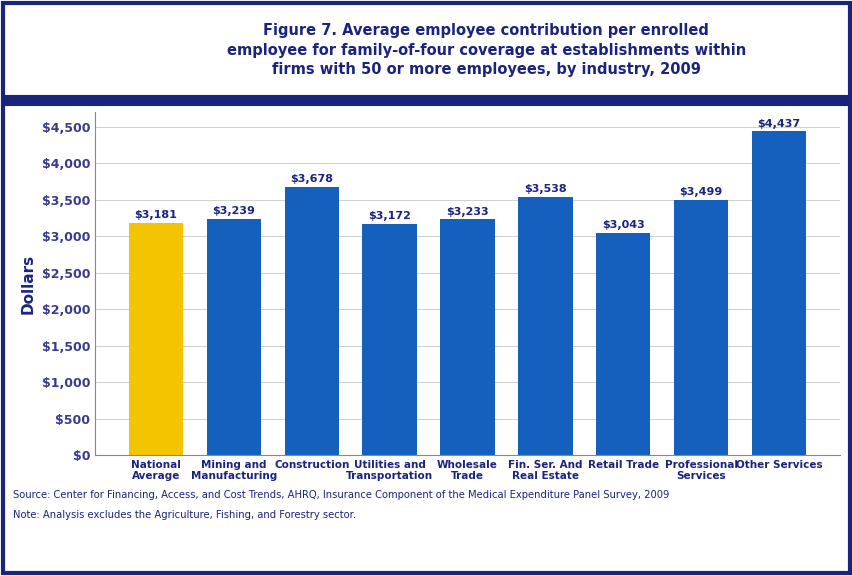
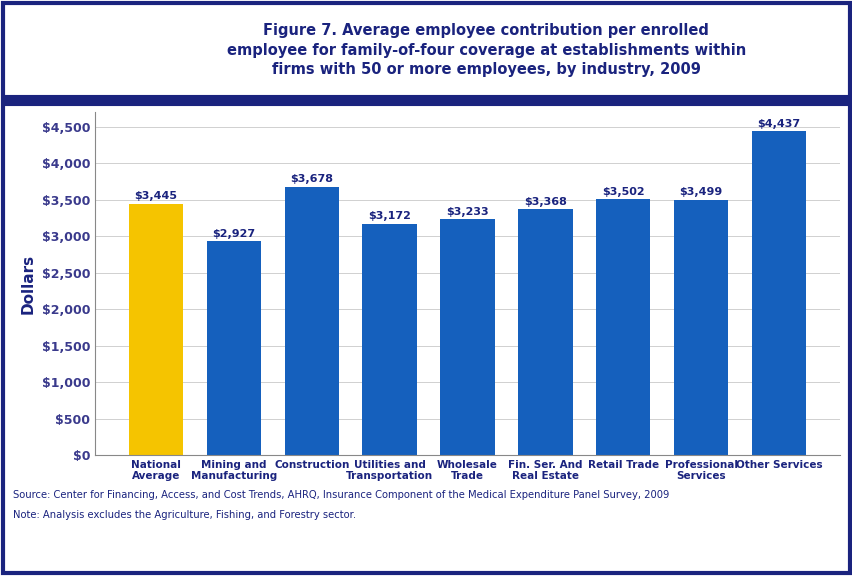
National Average: $3,181 -> $3,445
Mining and Manufacturing: $3,239 -> $2,927
Fin. Ser. And Real Estate: $3,538 -> $3,368
Retail Trade: $3,043 -> $3,502
